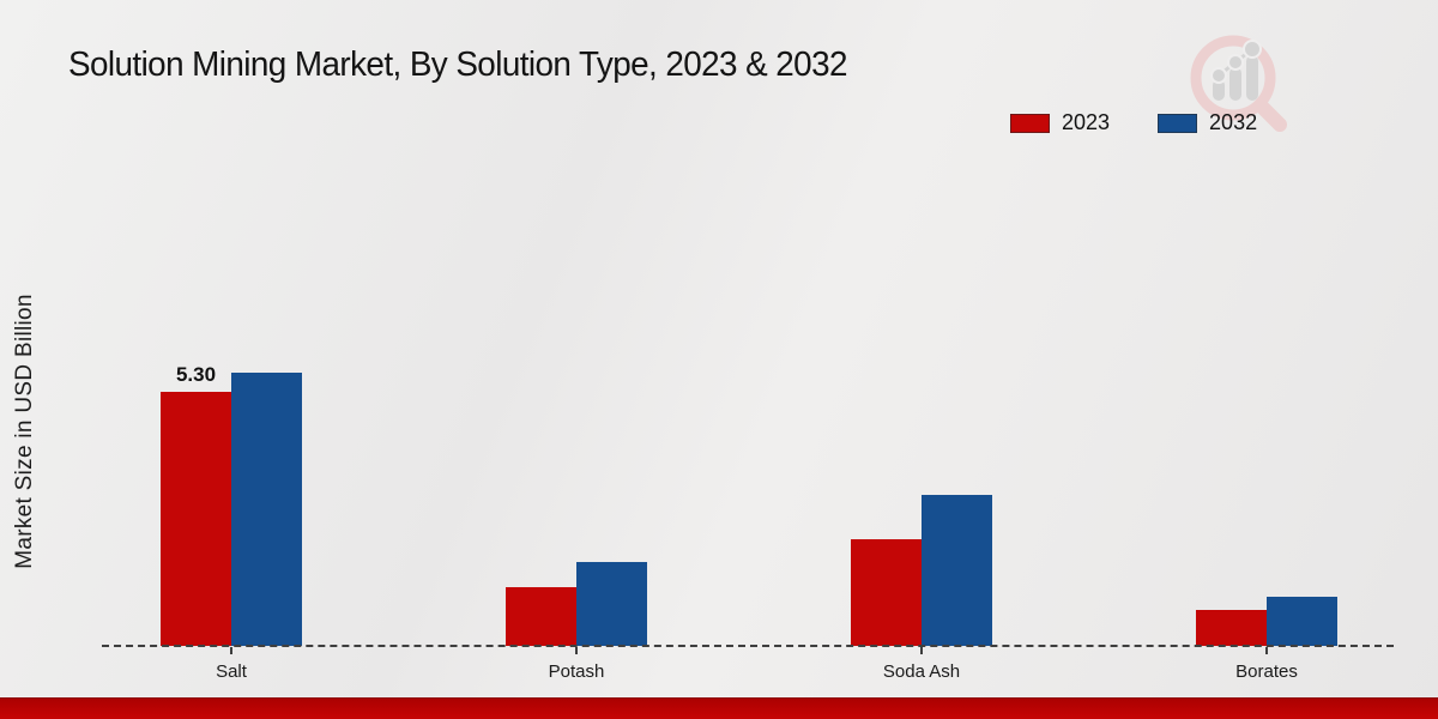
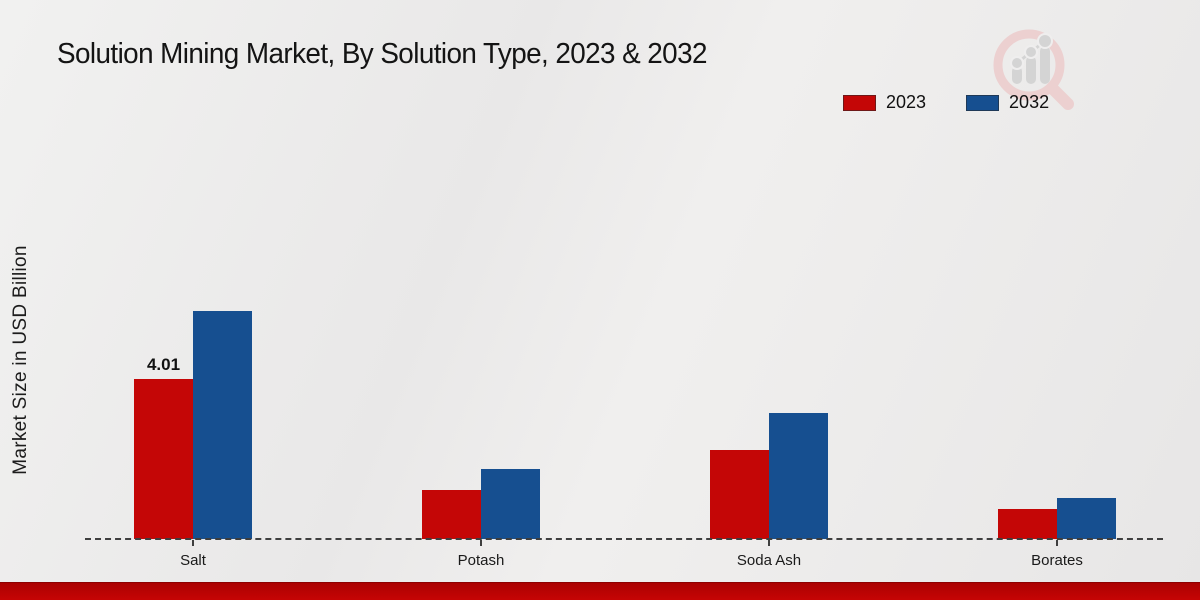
2023/Salt: 5.30 -> 4.01
